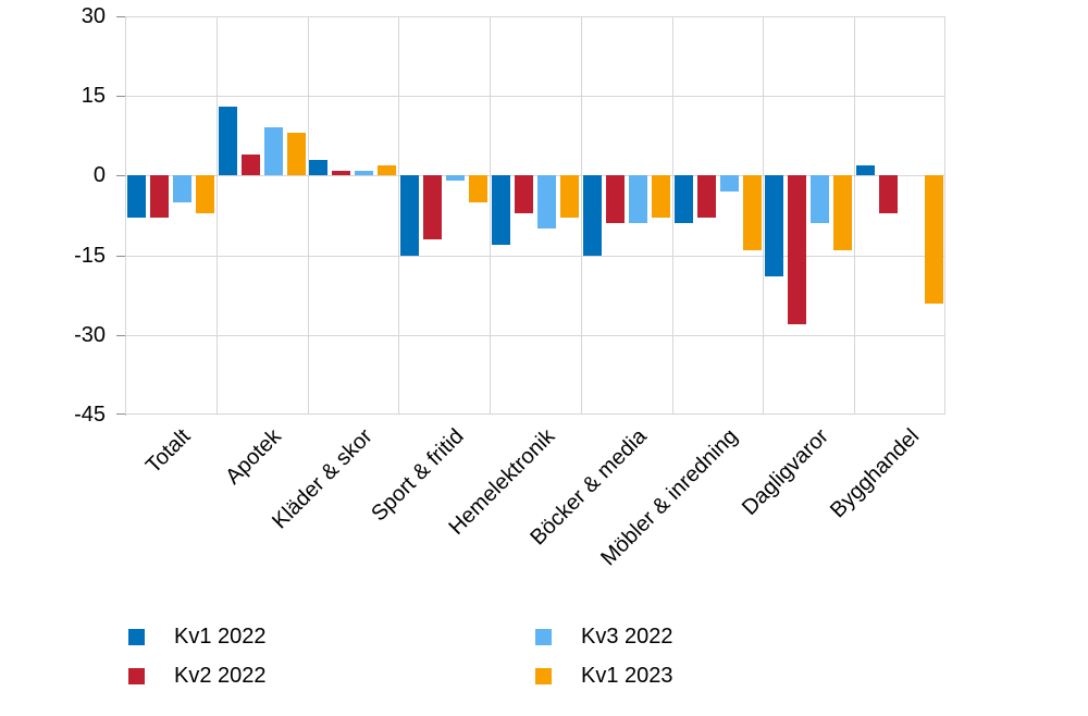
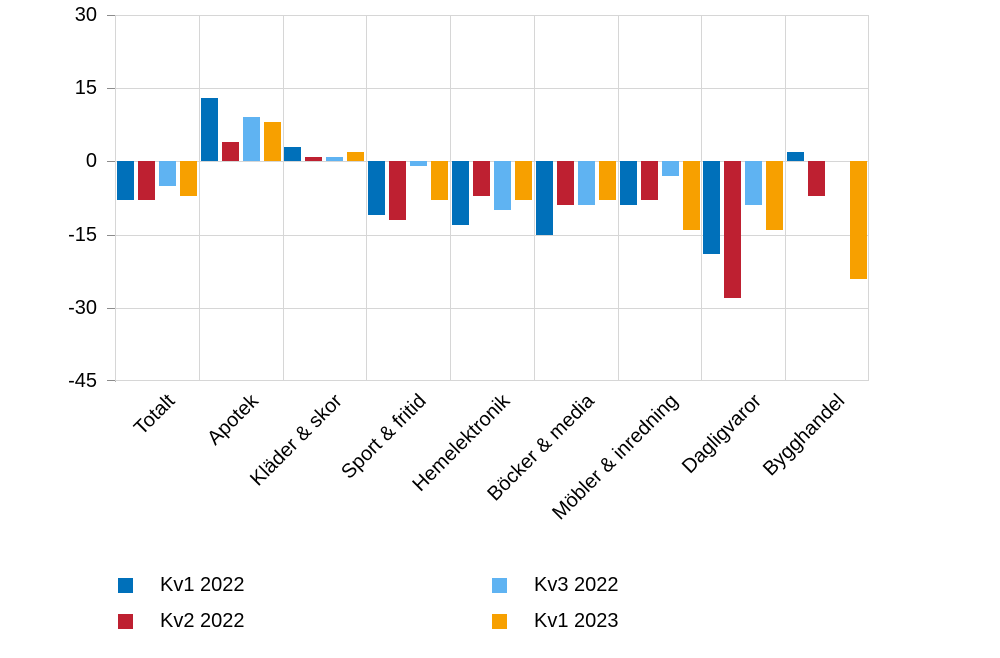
Kv1 2022/Sport & fritid: -15 -> -11
Kv1 2023/Sport & fritid: -5 -> -8
